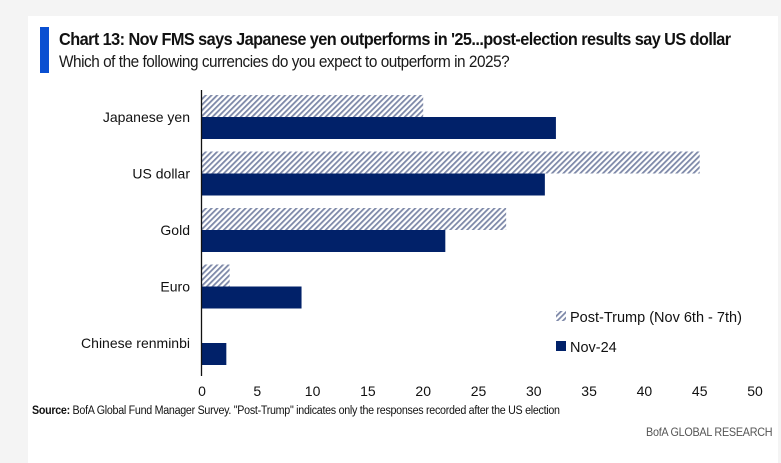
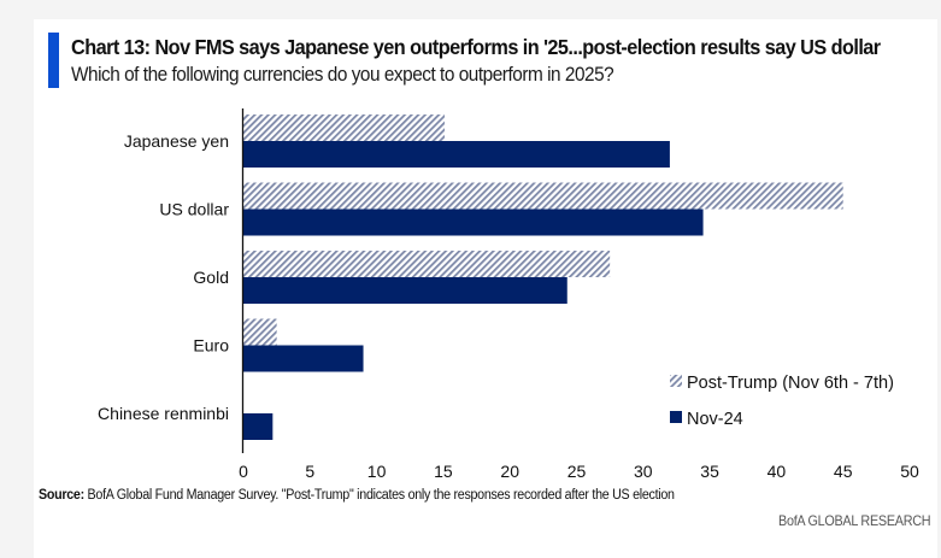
Post-Trump (Nov 6th - 7th)/Japanese yen: 20.0 -> 15.1
Nov-24/US dollar: 31.0 -> 34.5
Nov-24/Gold: 22.0 -> 24.3
